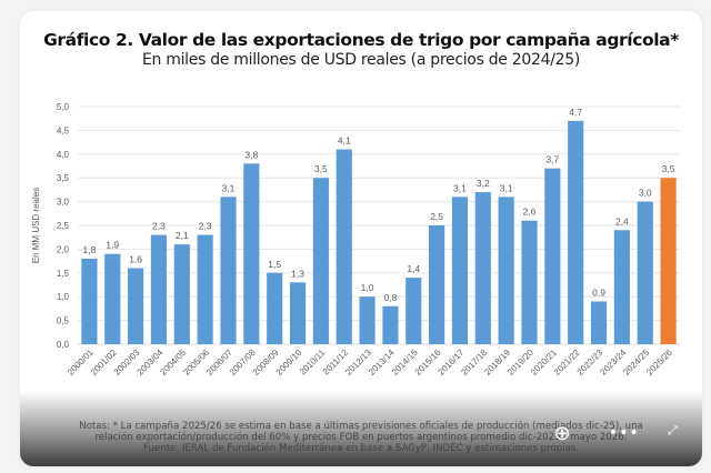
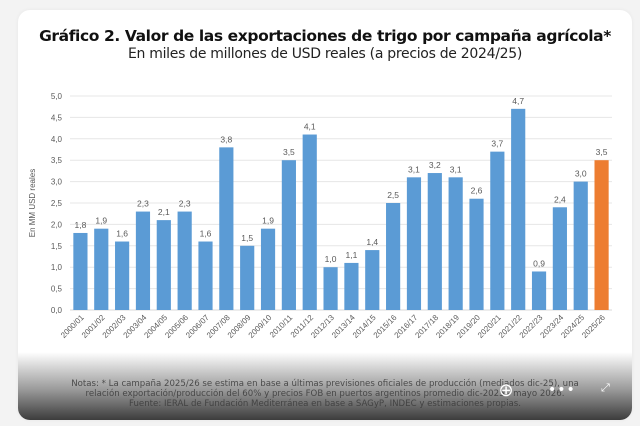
2006/07: 3,1 -> 1,6
2009/10: 1,3 -> 1,9
2013/14: 0,8 -> 1,1
